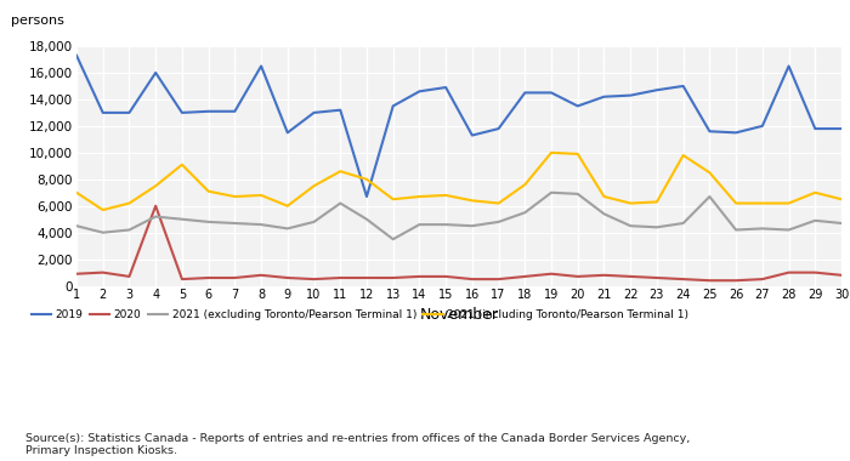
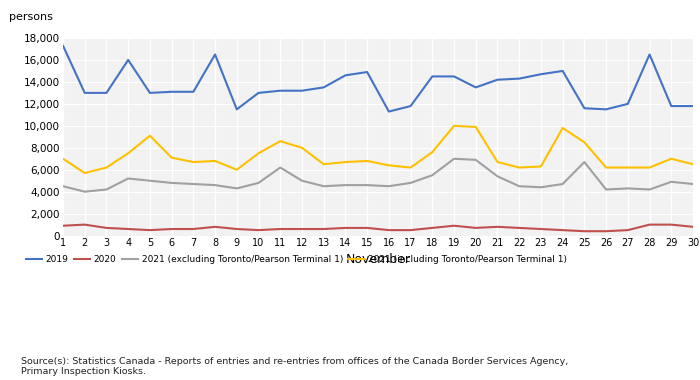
2020/4: 6,000 -> 600
2019/12: 6,700 -> 13,200
2021 (excluding Toronto/Pearson Terminal 1)/13: 3,500 -> 4,500
